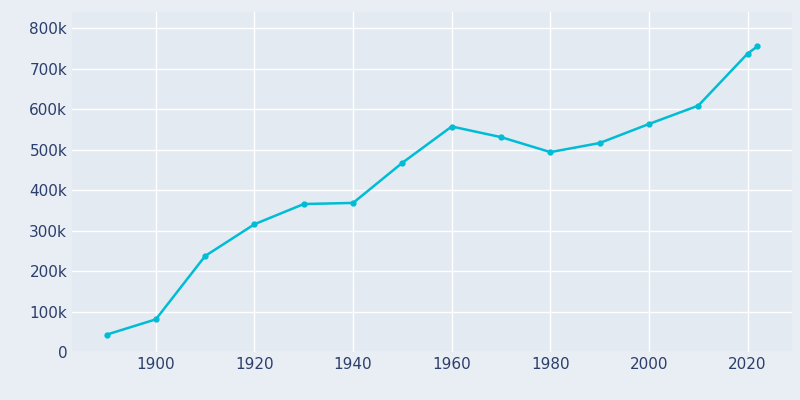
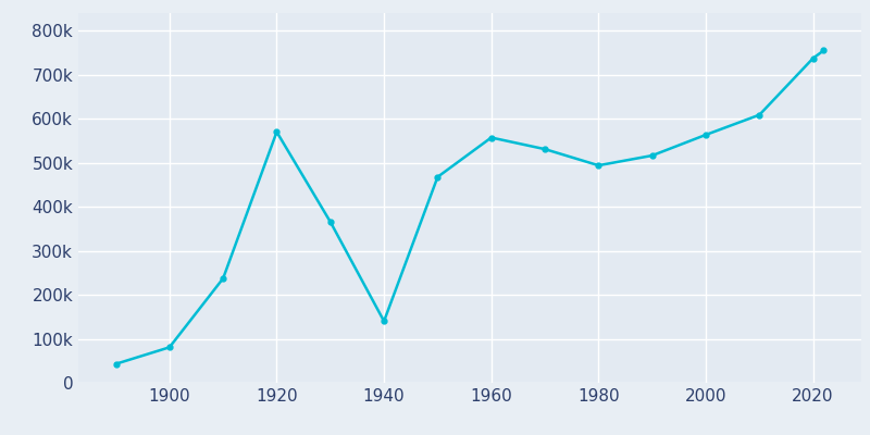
1920: 316k -> 570k
1940: 368k -> 140k
